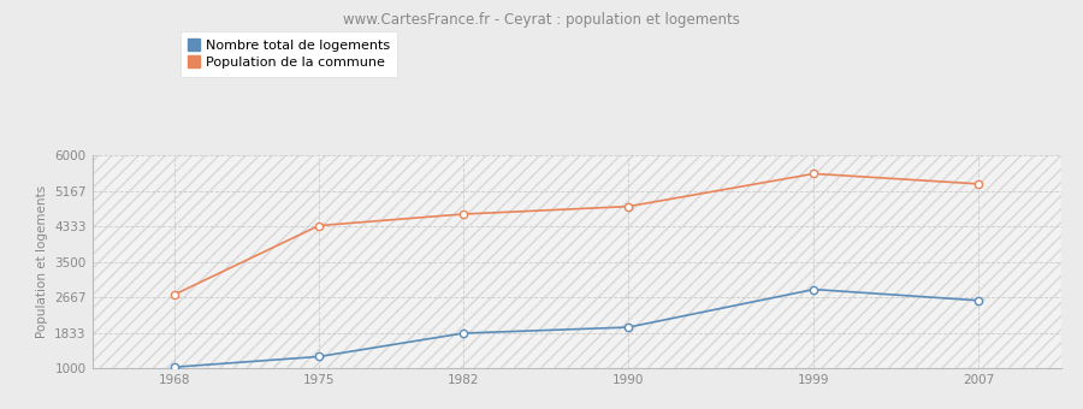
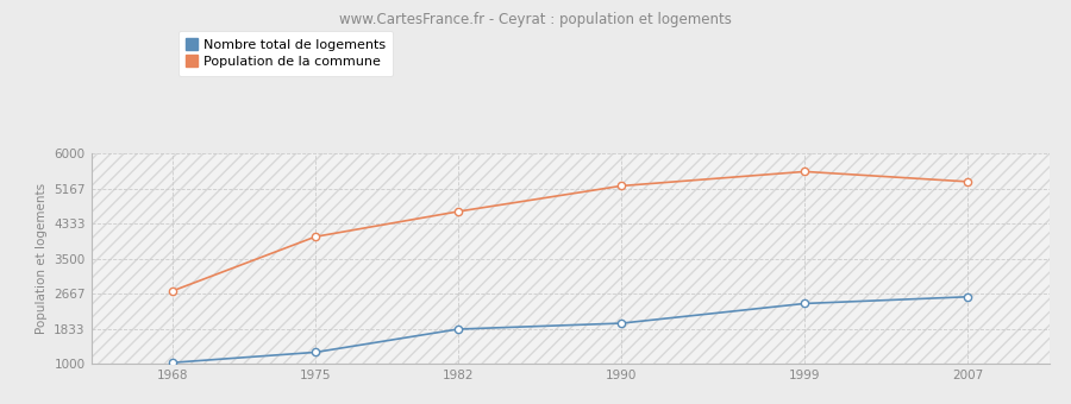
Population de la commune/1975: 4350 -> 4020
Population de la commune/1990: 4800 -> 5230
Nombre total de logements/1999: 2850 -> 2430
